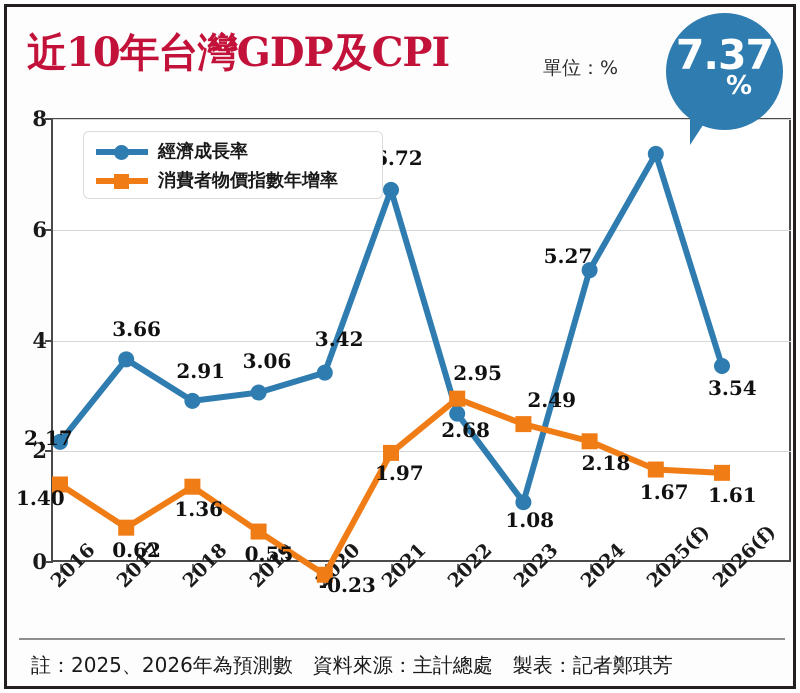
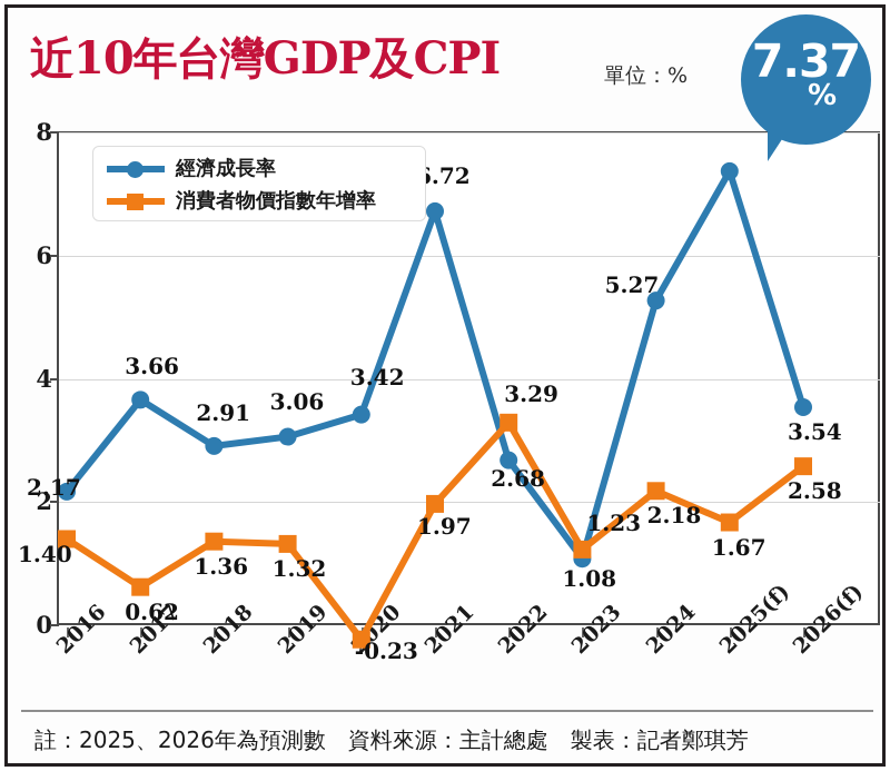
消費者物價指數年增率/2019: 0.55 -> 1.32
消費者物價指數年增率/2022: 2.95 -> 3.29
消費者物價指數年增率/2023: 2.49 -> 1.23
消費者物價指數年增率/2026(f): 1.61 -> 2.58
